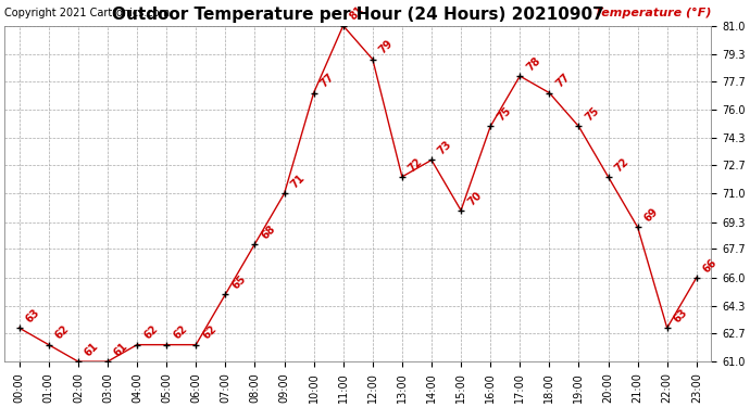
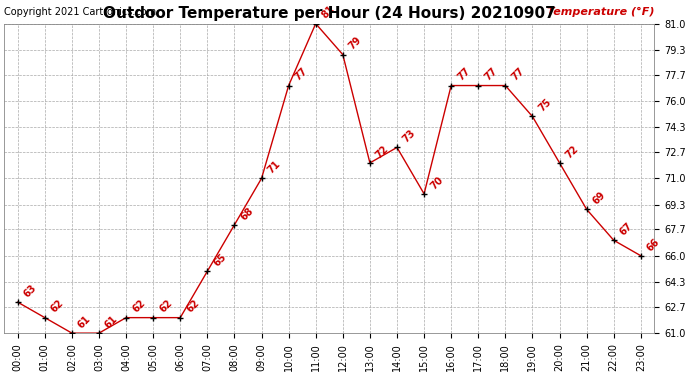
16:00: 75 -> 77
17:00: 78 -> 77
22:00: 63 -> 67
